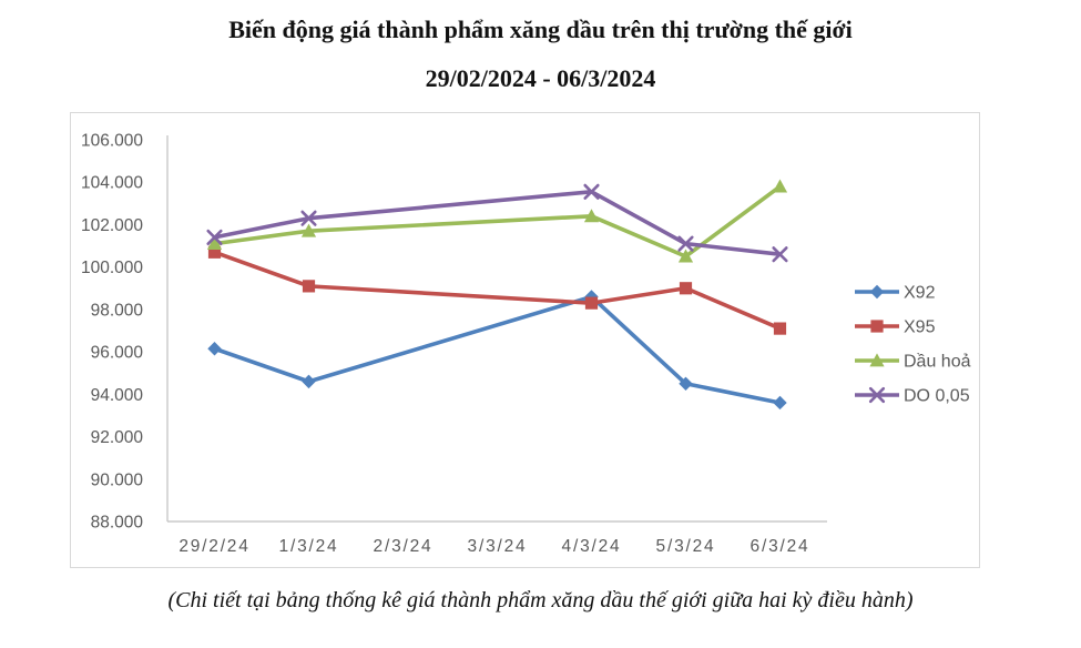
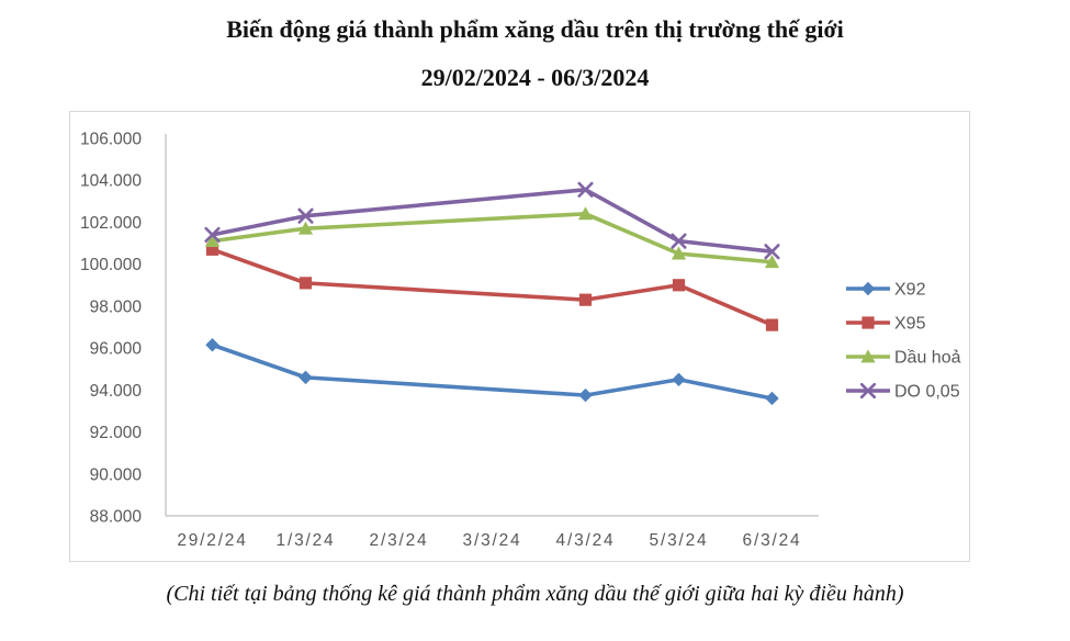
X92/4/3/24: 98.6 -> 93.8
Dầu hoả/6/3/24: 103.8 -> 100.1
